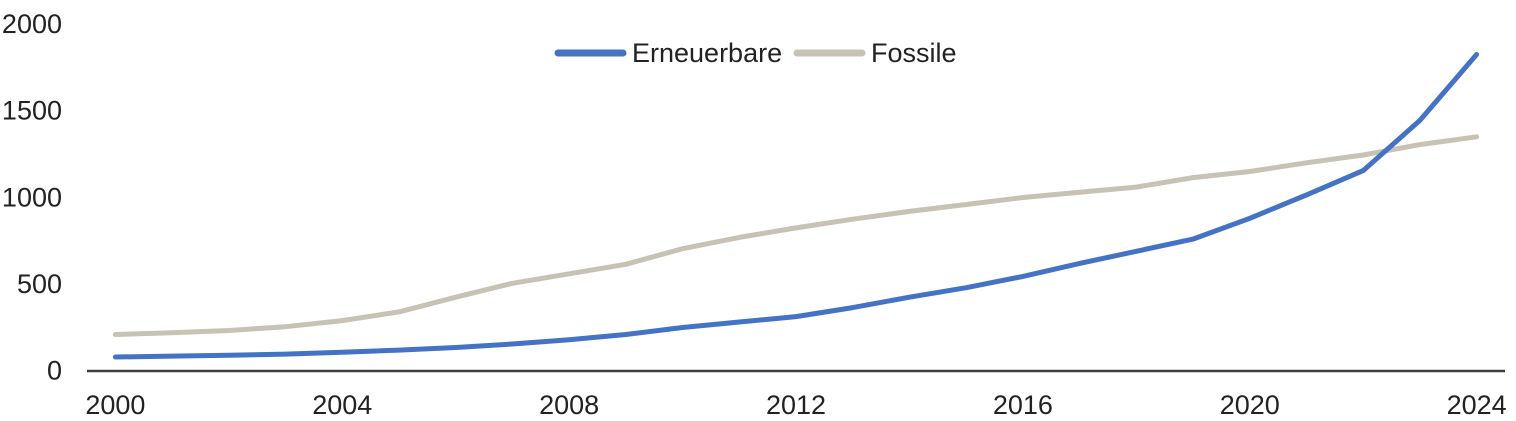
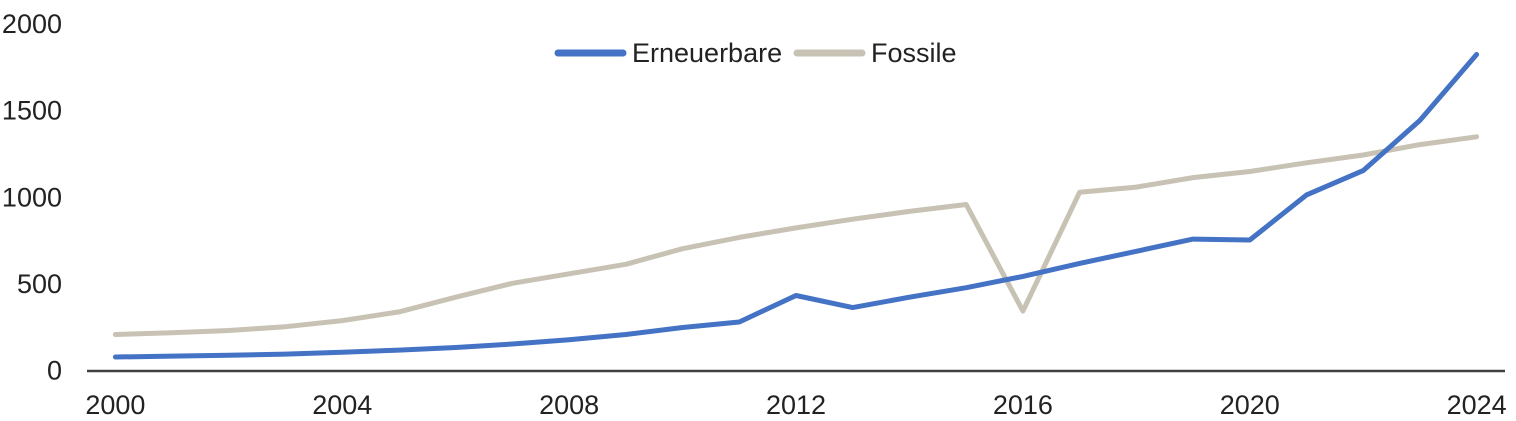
Erneuerbare/2012: 310 -> 430
Fossile/2016: 1000 -> 340
Erneuerbare/2020: 880 -> 750
